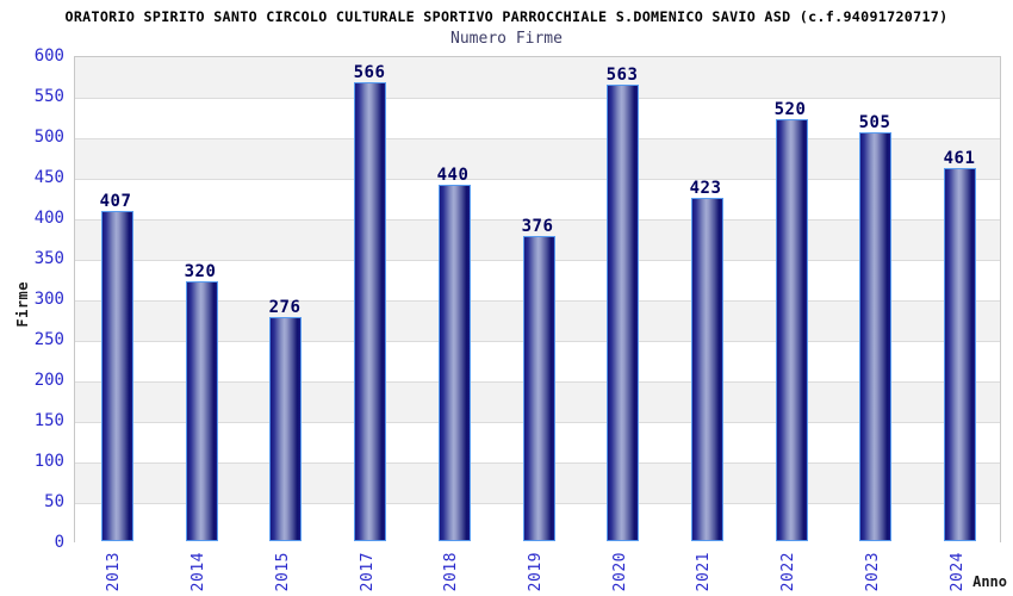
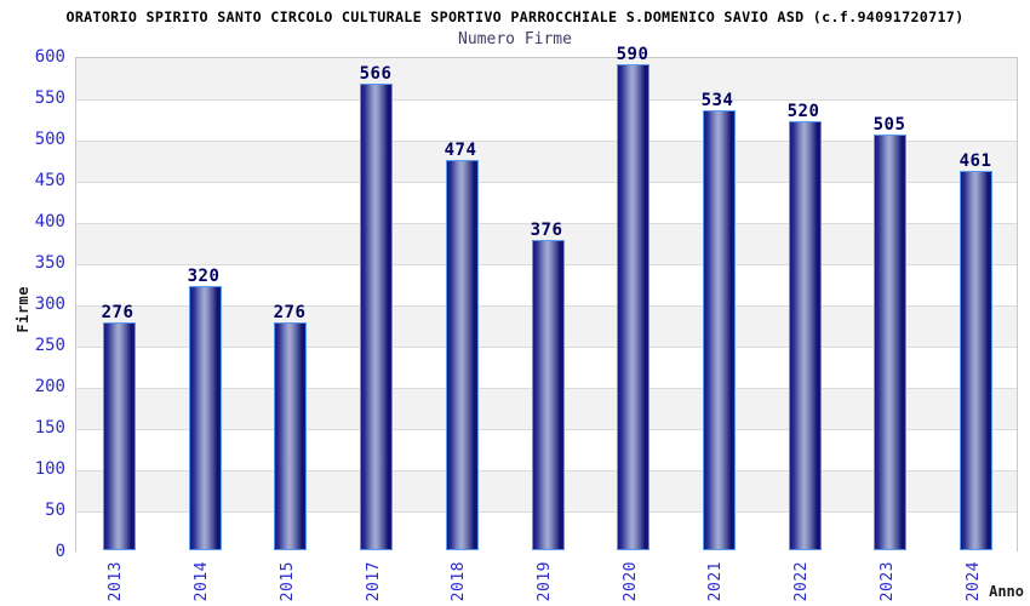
2013: 407 -> 276
2018: 440 -> 474
2020: 563 -> 590
2021: 423 -> 534
